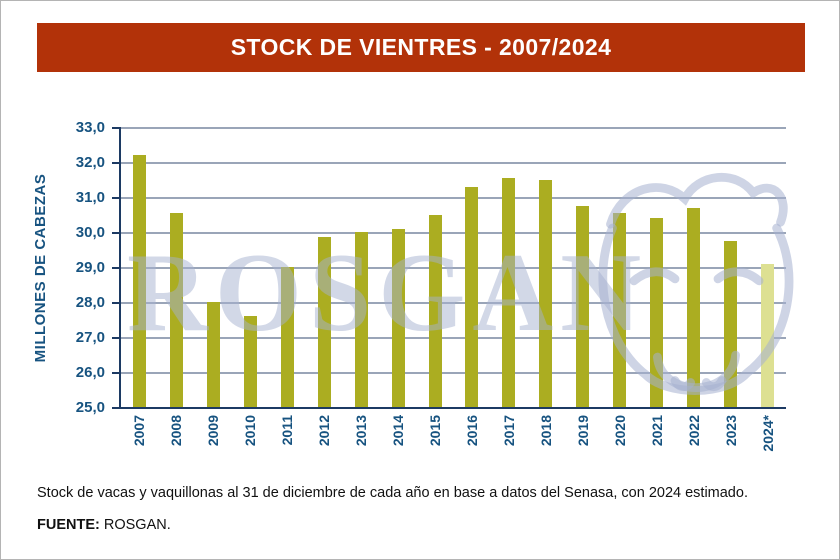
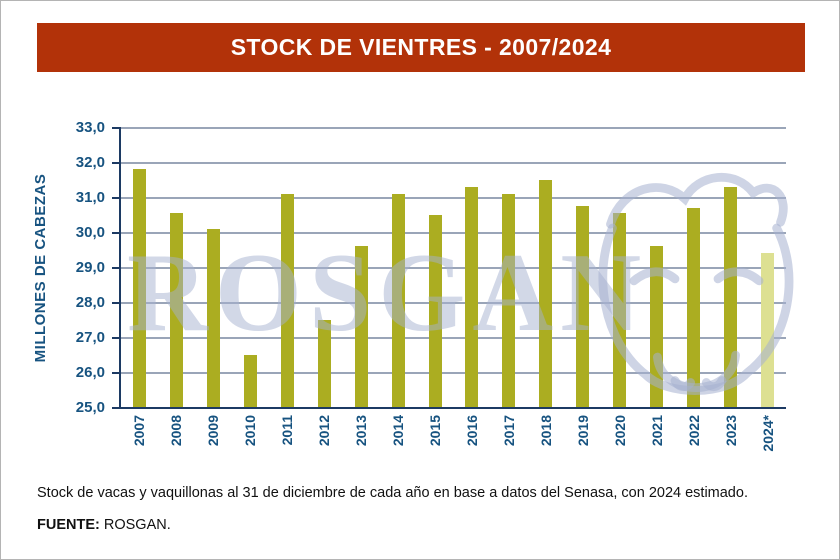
2007: 32,2 -> 31,8
2009: 28,0 -> 30,1
2010: 27,6 -> 26,5
2011: 29,0 -> 31,1
2012: 29,9 -> 27,5
2013: 30,0 -> 29,6
2014: 30,1 -> 31,1
2017: 31,6 -> 31,1
2021: 30,4 -> 29,6
2023: 29,8 -> 31,3
2024*: 29,1 -> 29,4
